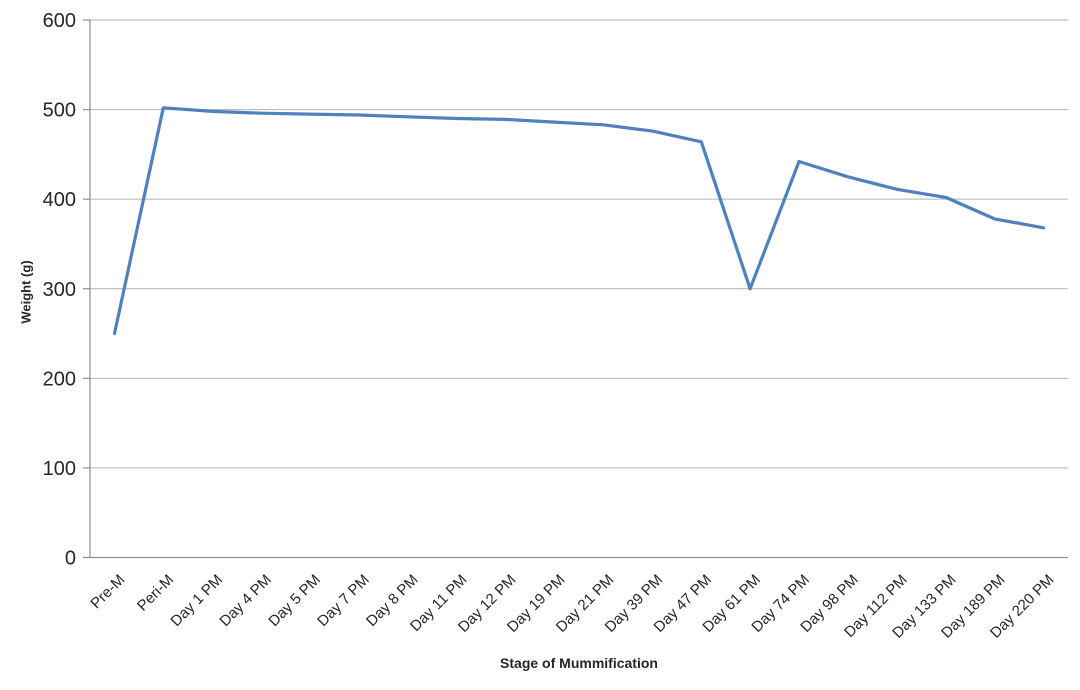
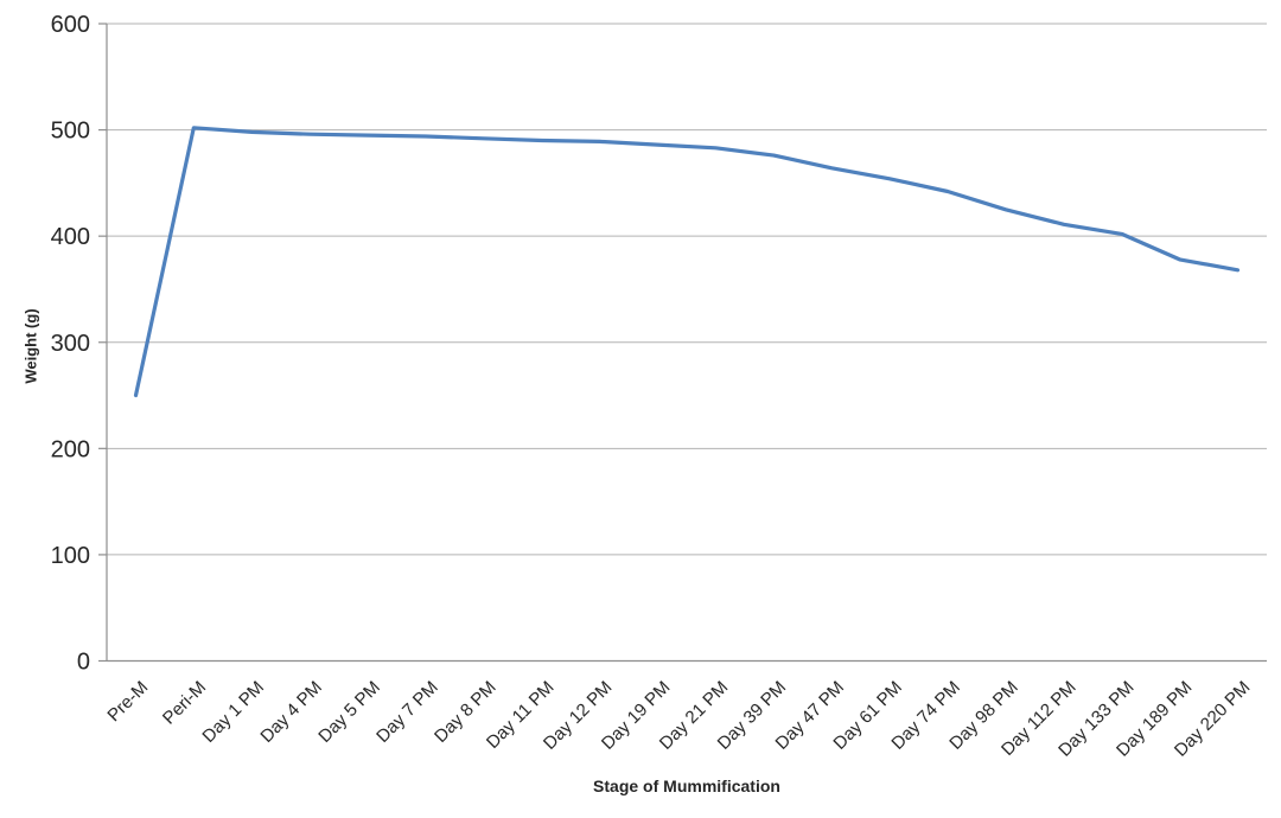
Day 61 PM: 300 -> 450
